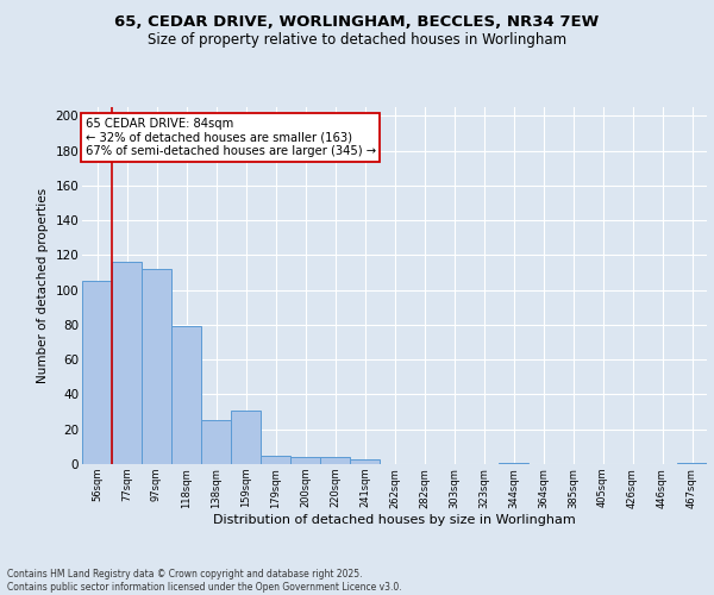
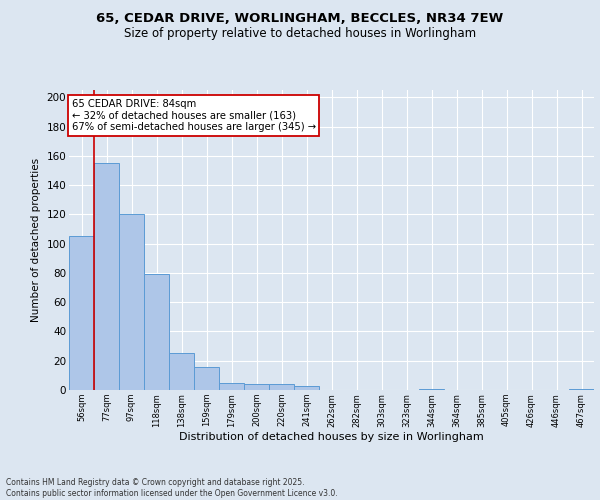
77sqm: 116 -> 155
97sqm: 112 -> 120
159sqm: 31 -> 16
